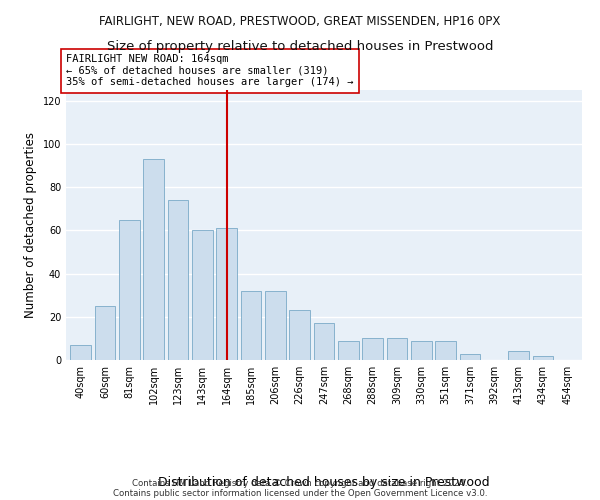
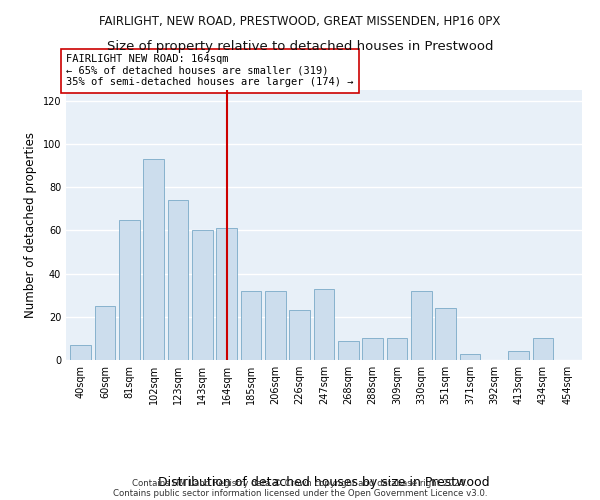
247sqm: 17 -> 33
330sqm: 9 -> 32
351sqm: 9 -> 24
434sqm: 2 -> 10
